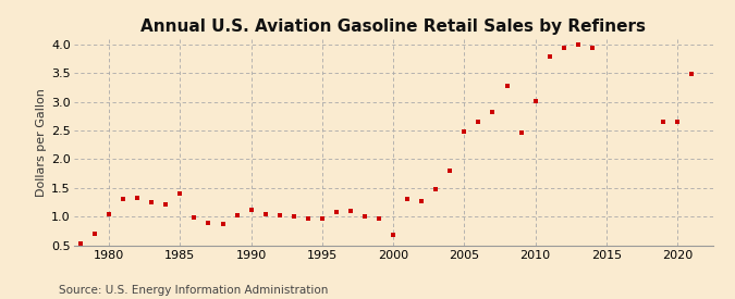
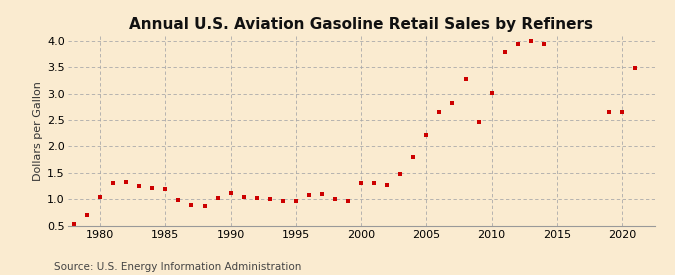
1985: 1.40 -> 1.20
2000: 0.68 -> 1.30
2005: 2.48 -> 2.22
